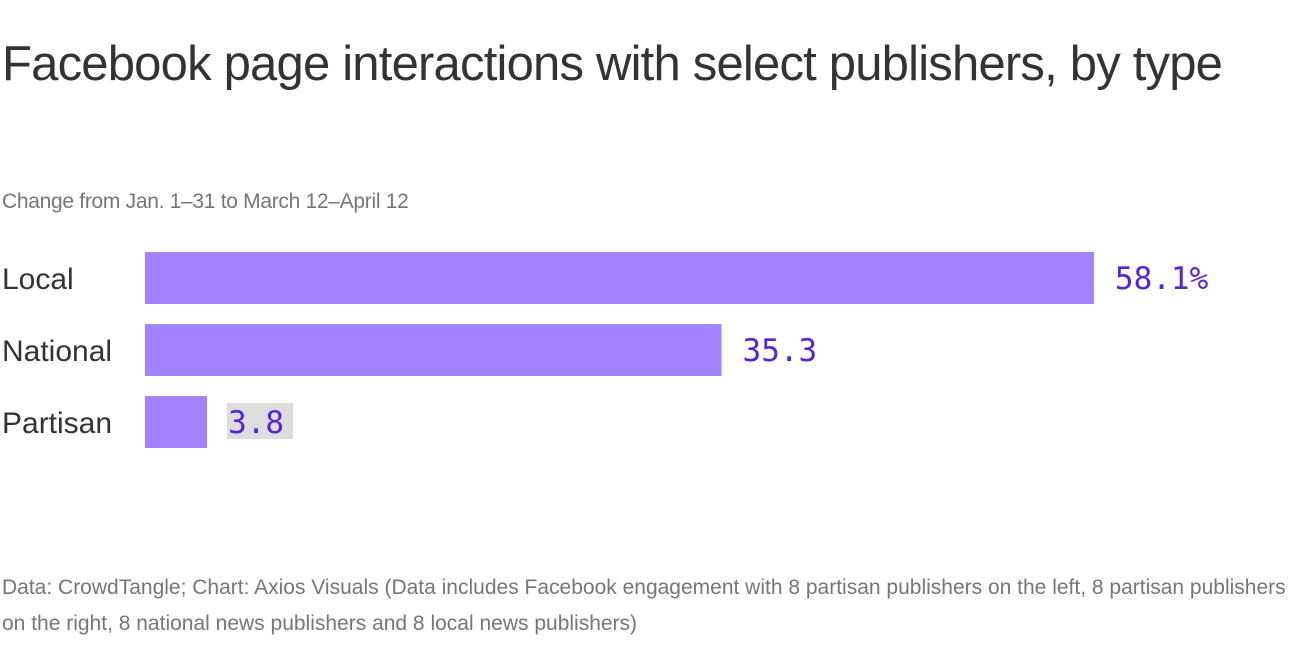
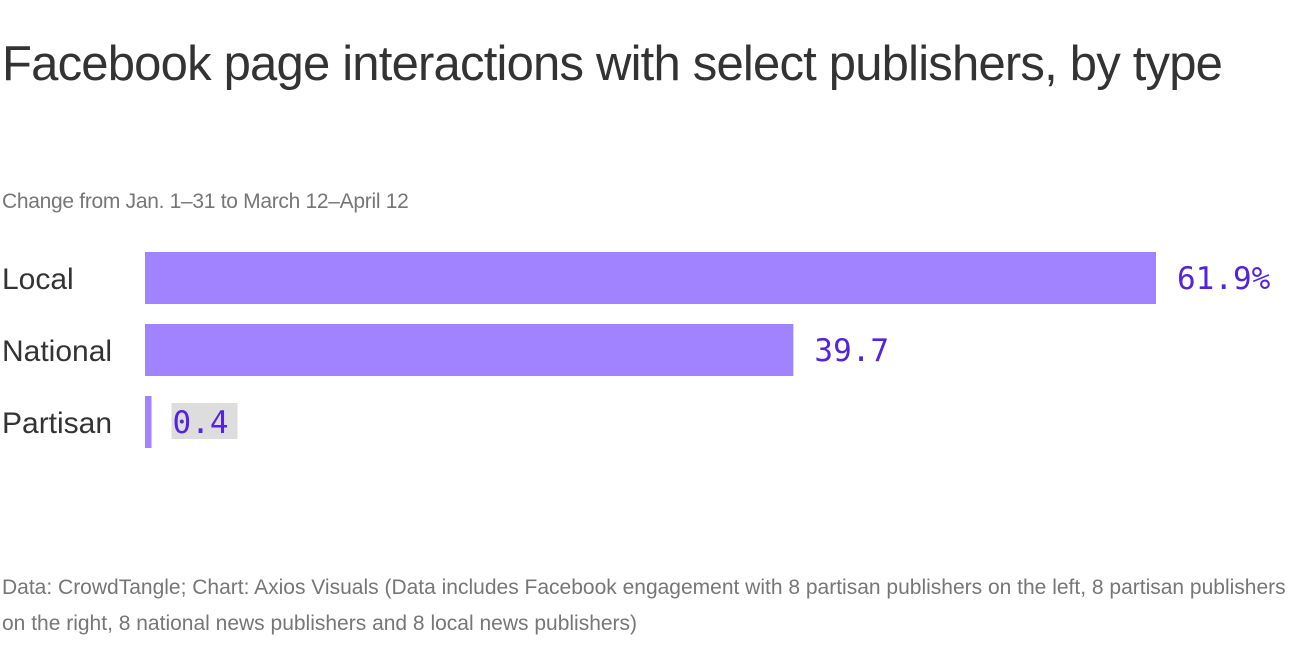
Local: 58.1% -> 61.9%
National: 35.3 -> 39.7
Partisan: 3.8 -> 0.4
